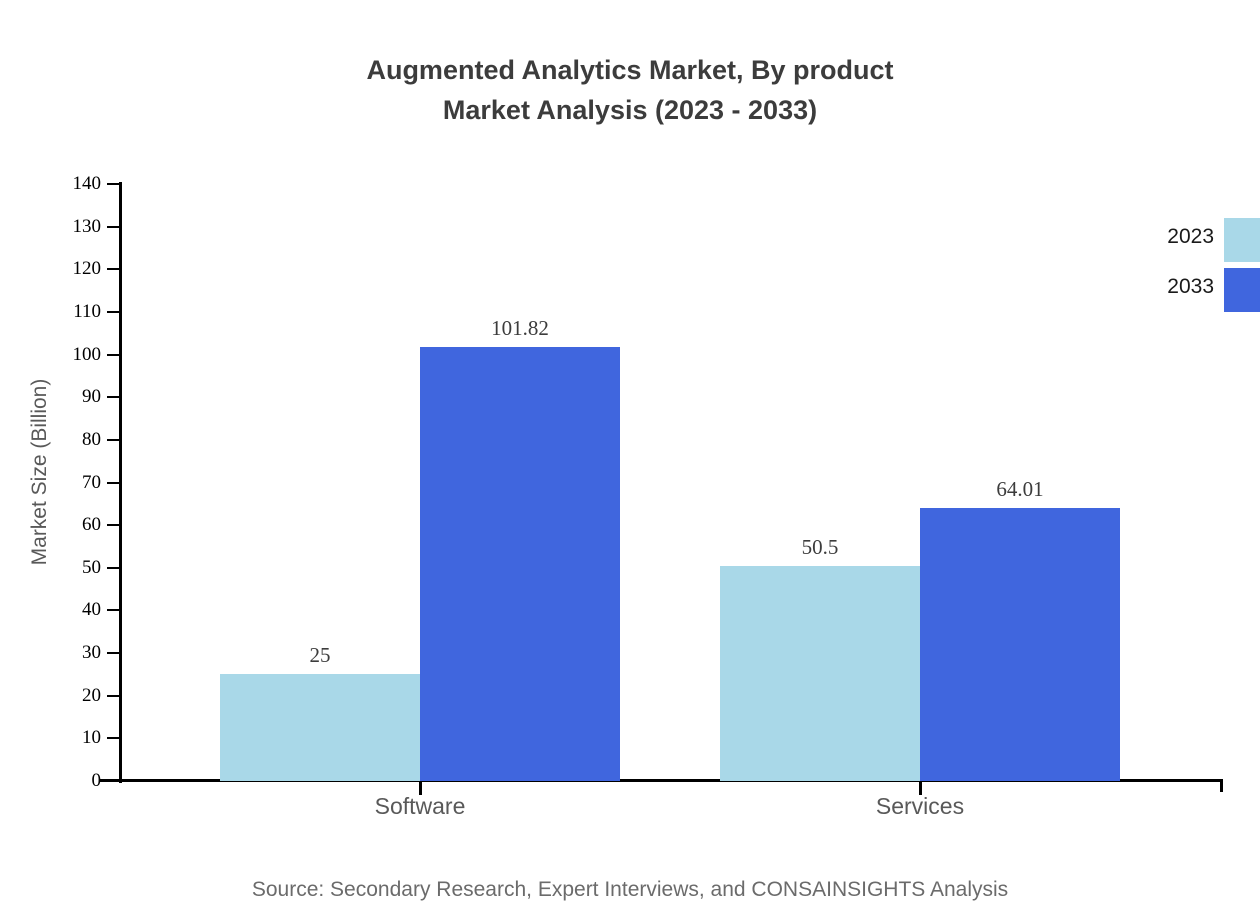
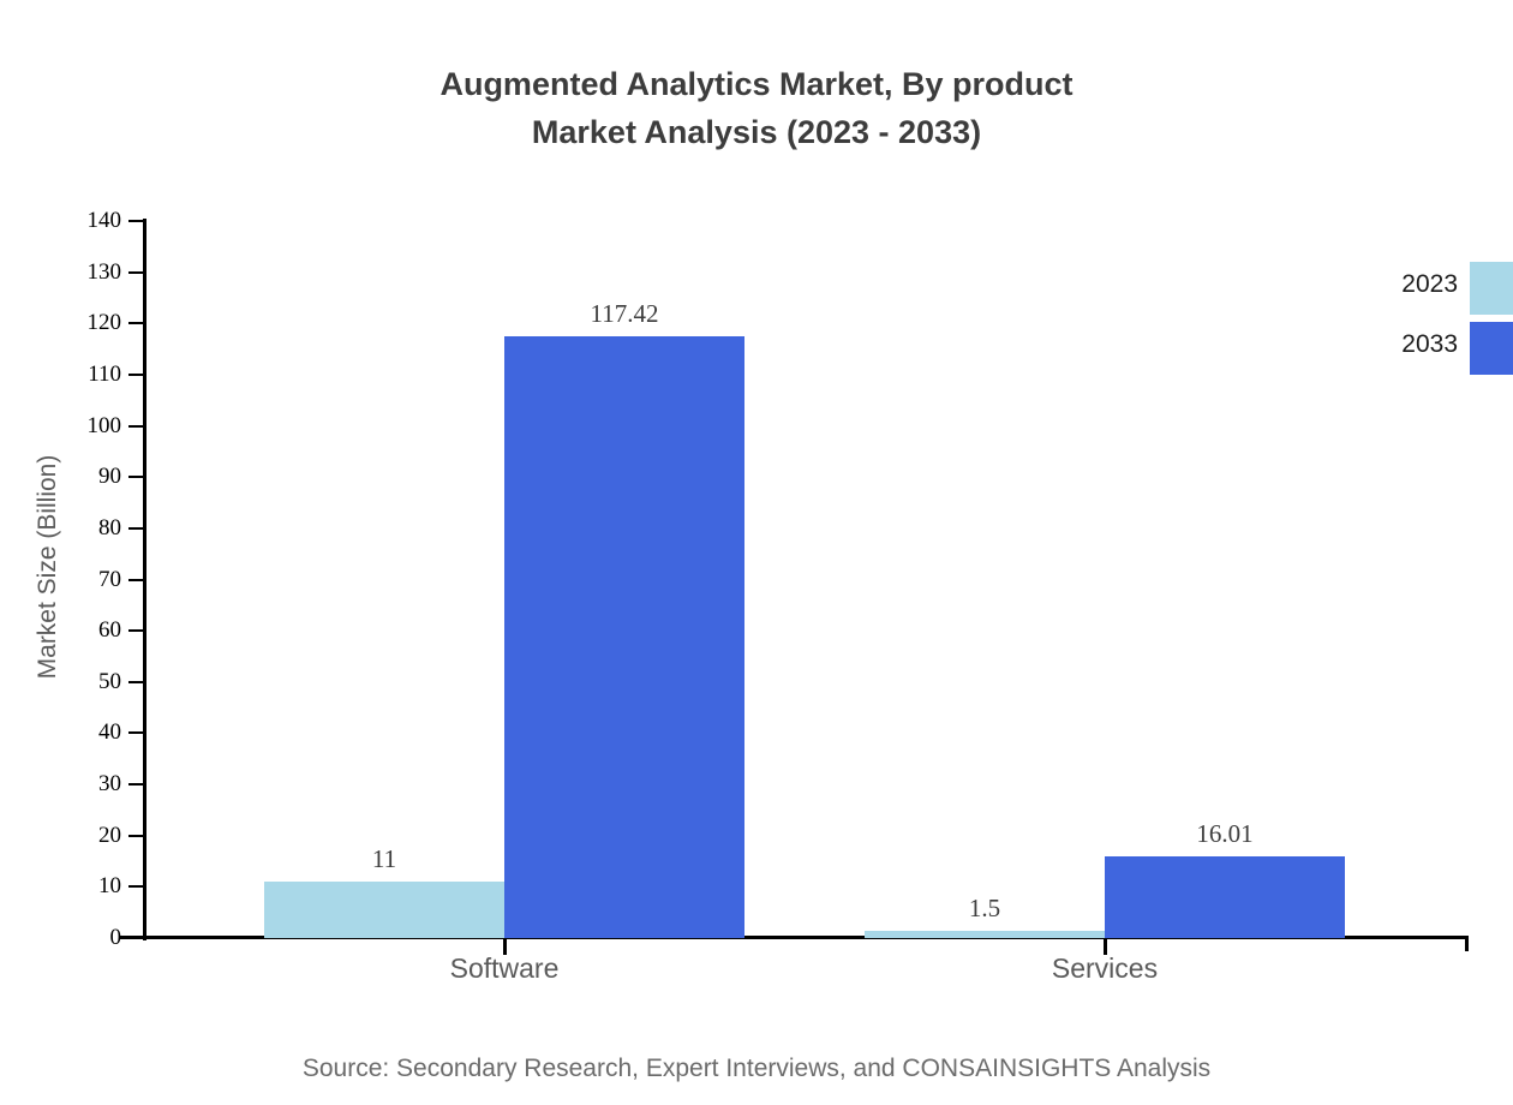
2023/Software: 25 -> 11
2033/Software: 101.82 -> 117.42
2023/Services: 50.5 -> 1.5
2033/Services: 64.01 -> 16.01
